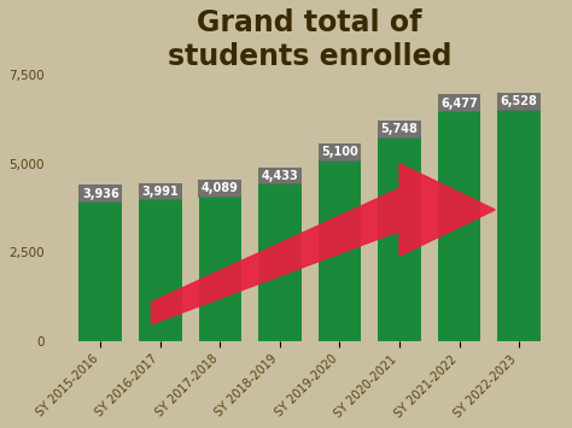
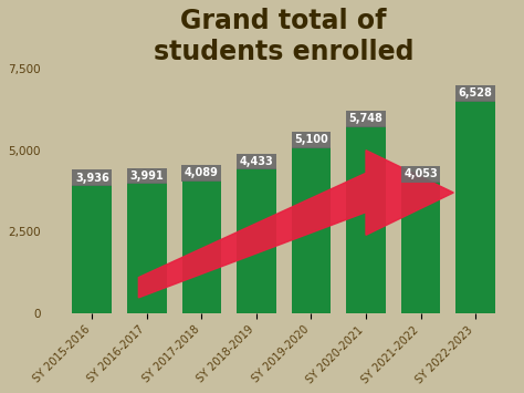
SY 2021-2022: 6,477 -> 4,053
